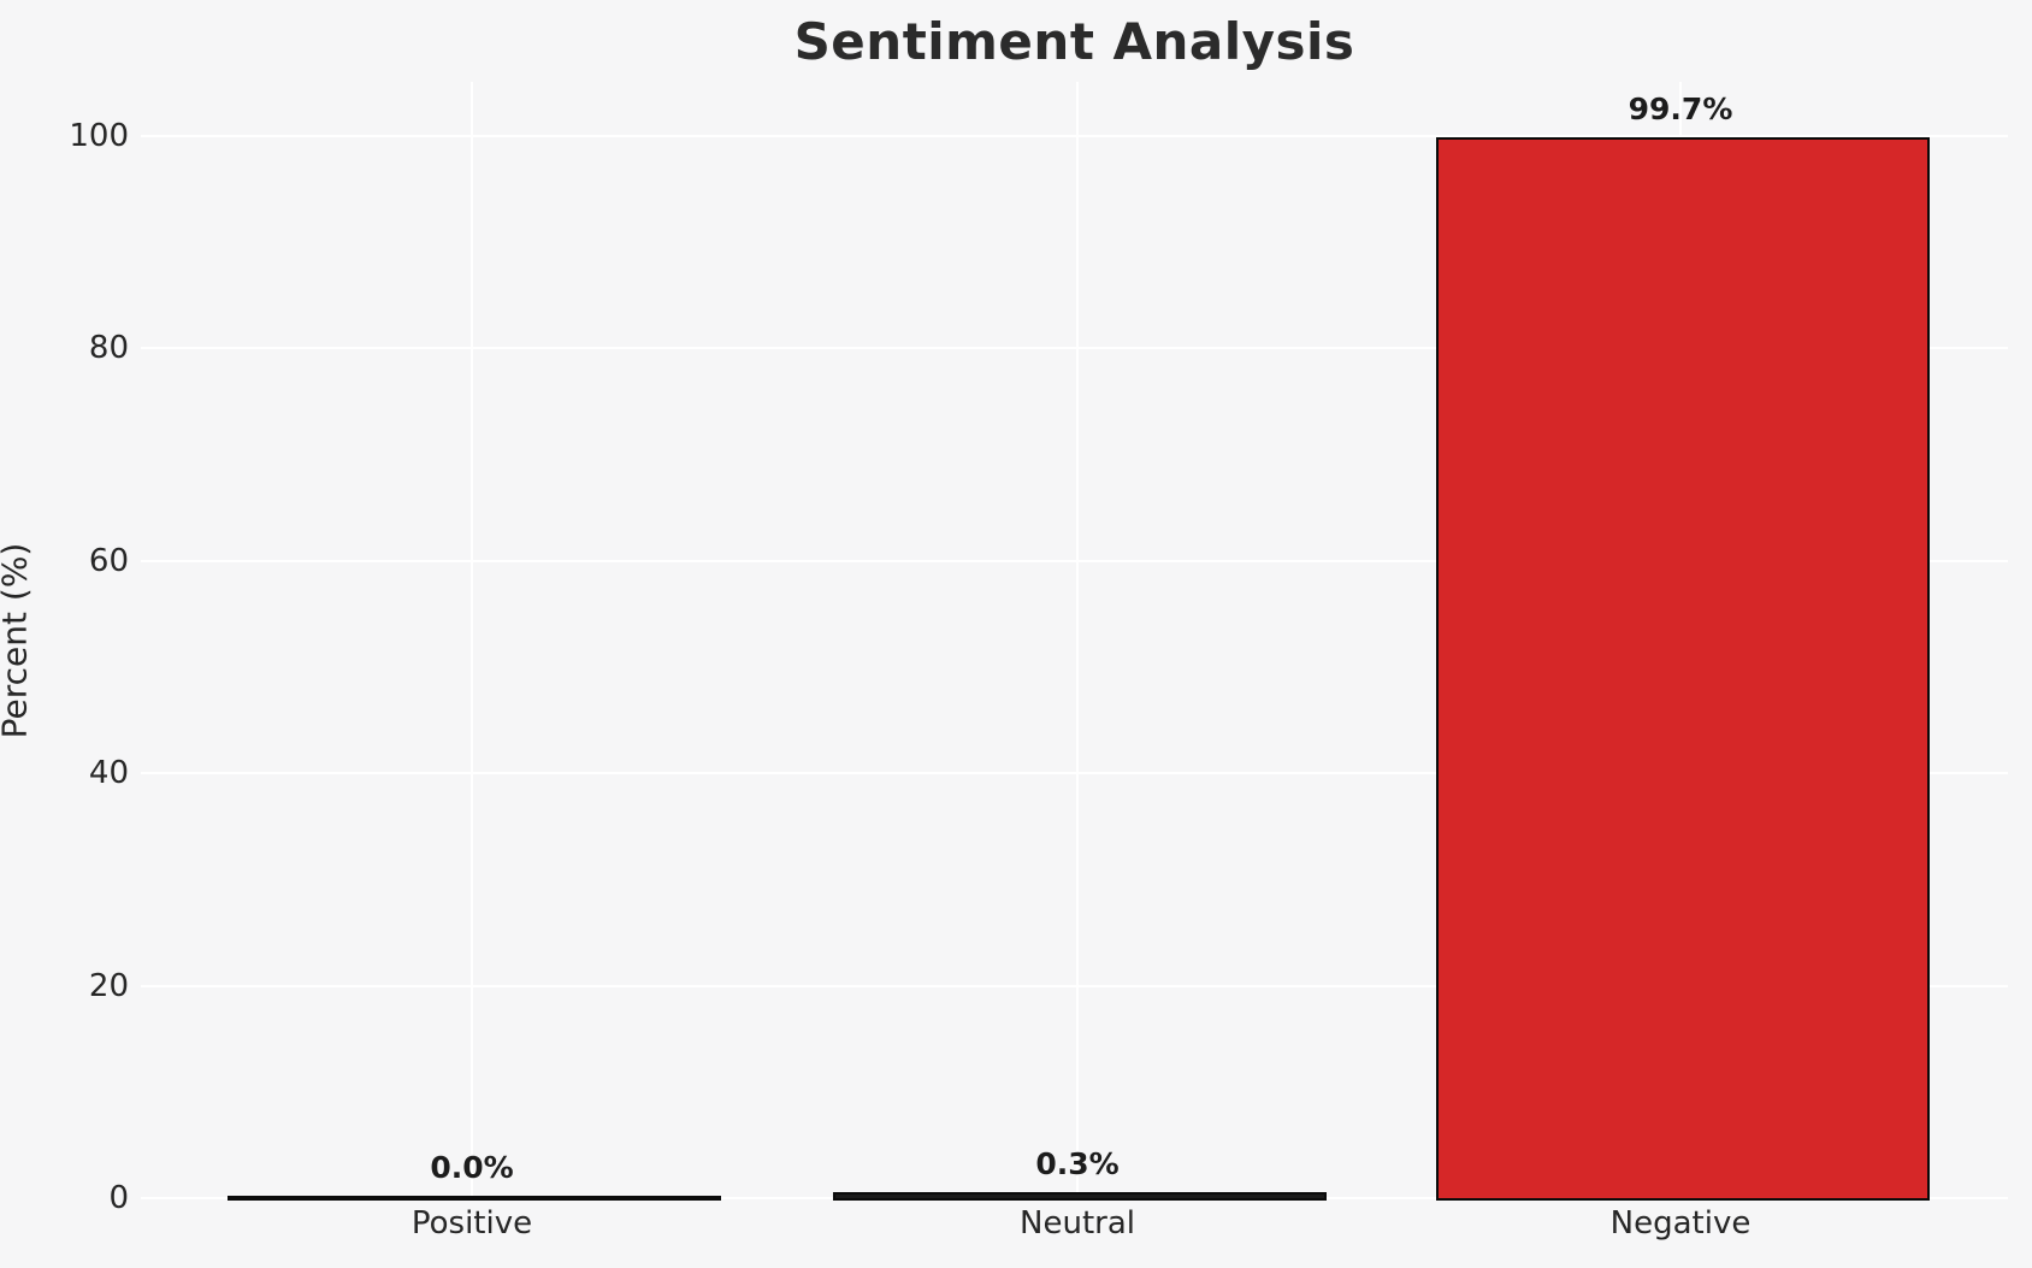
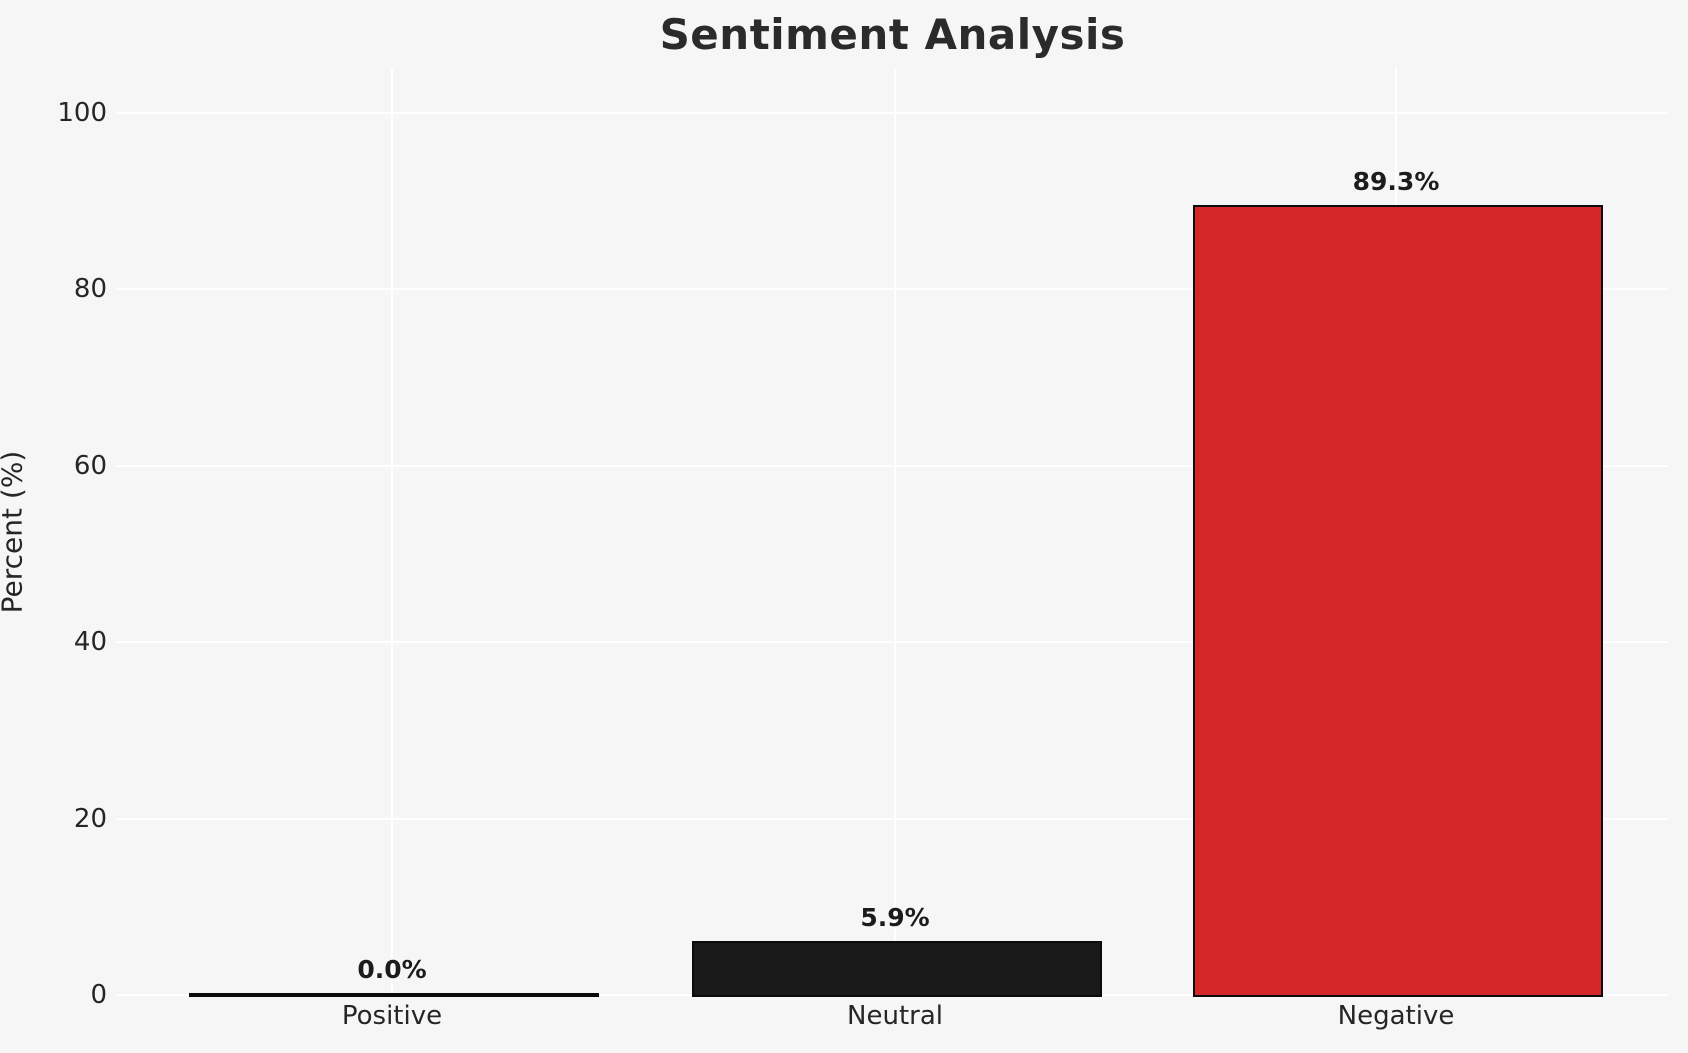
Neutral: 0.3% -> 5.9%
Negative: 99.7% -> 89.3%
